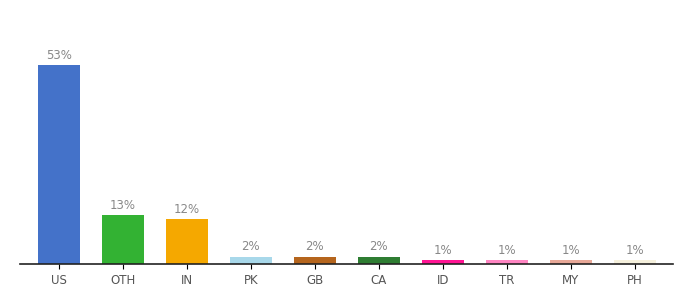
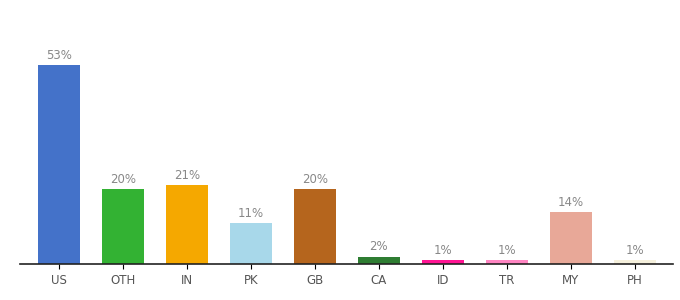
OTH: 13% -> 20%
IN: 12% -> 21%
PK: 2% -> 11%
GB: 2% -> 20%
MY: 1% -> 14%
